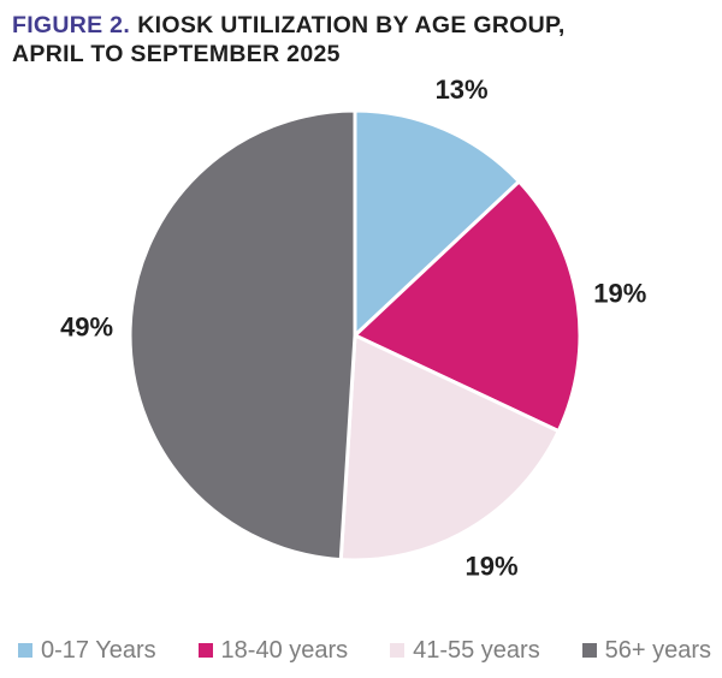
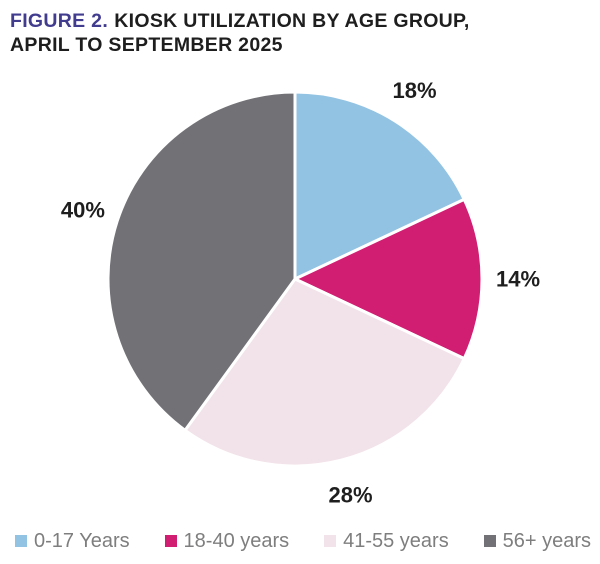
0-17 Years: 13% -> 18%
18-40 years: 19% -> 14%
41-55 years: 19% -> 28%
56+ years: 49% -> 40%
